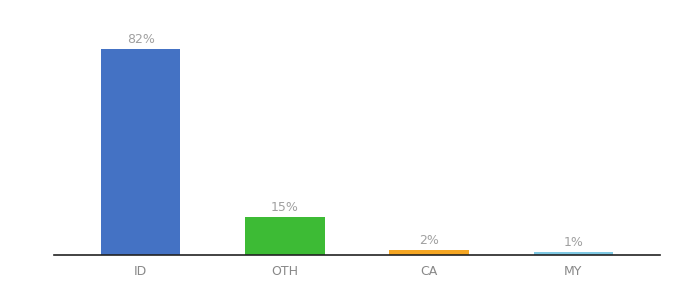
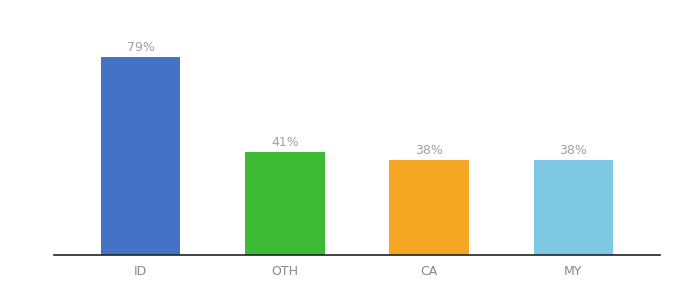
ID: 82% -> 79%
OTH: 15% -> 41%
CA: 2% -> 38%
MY: 1% -> 38%
